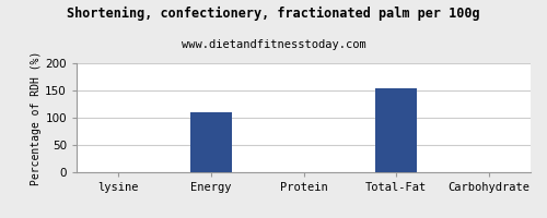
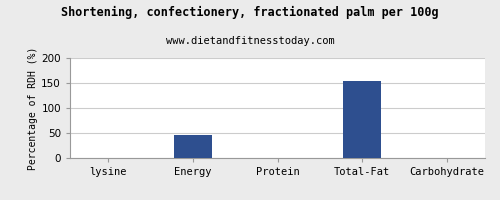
Energy: 110 -> 46
